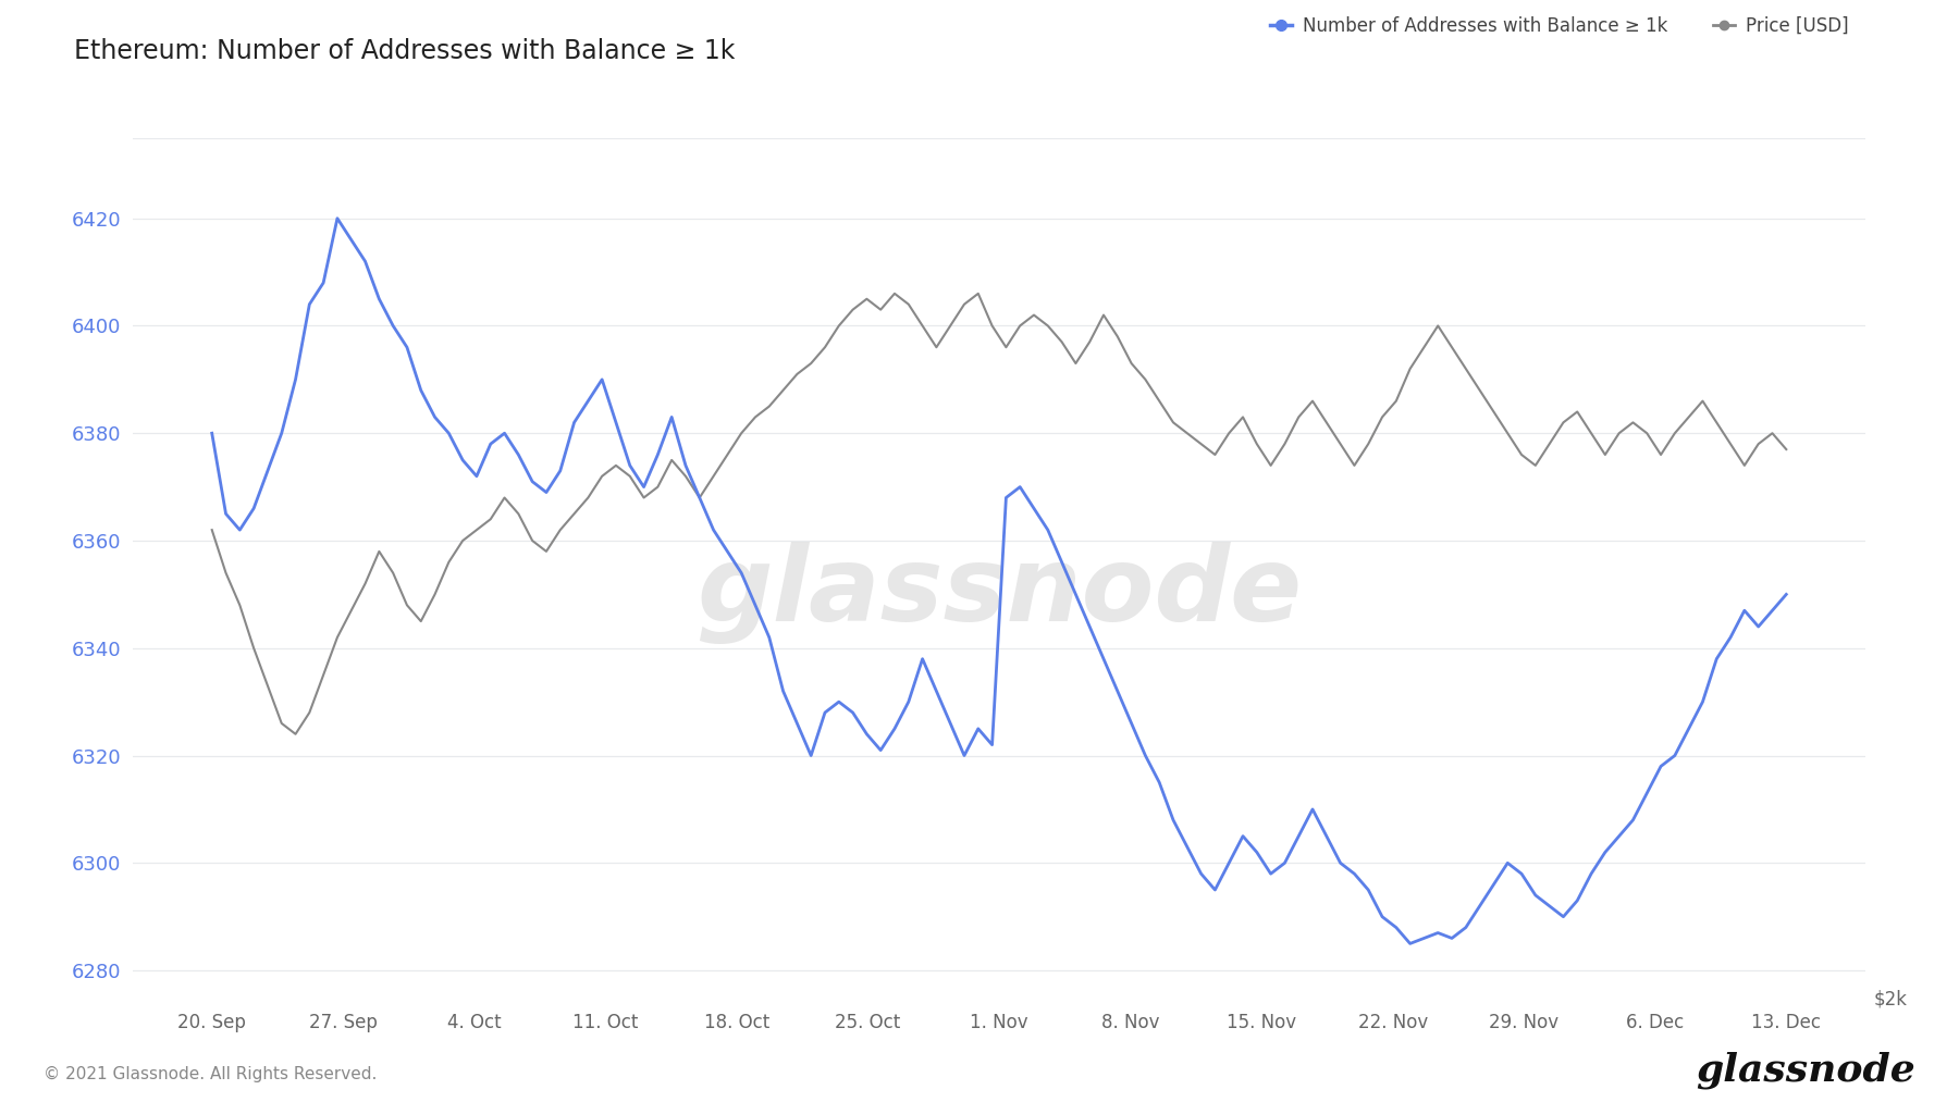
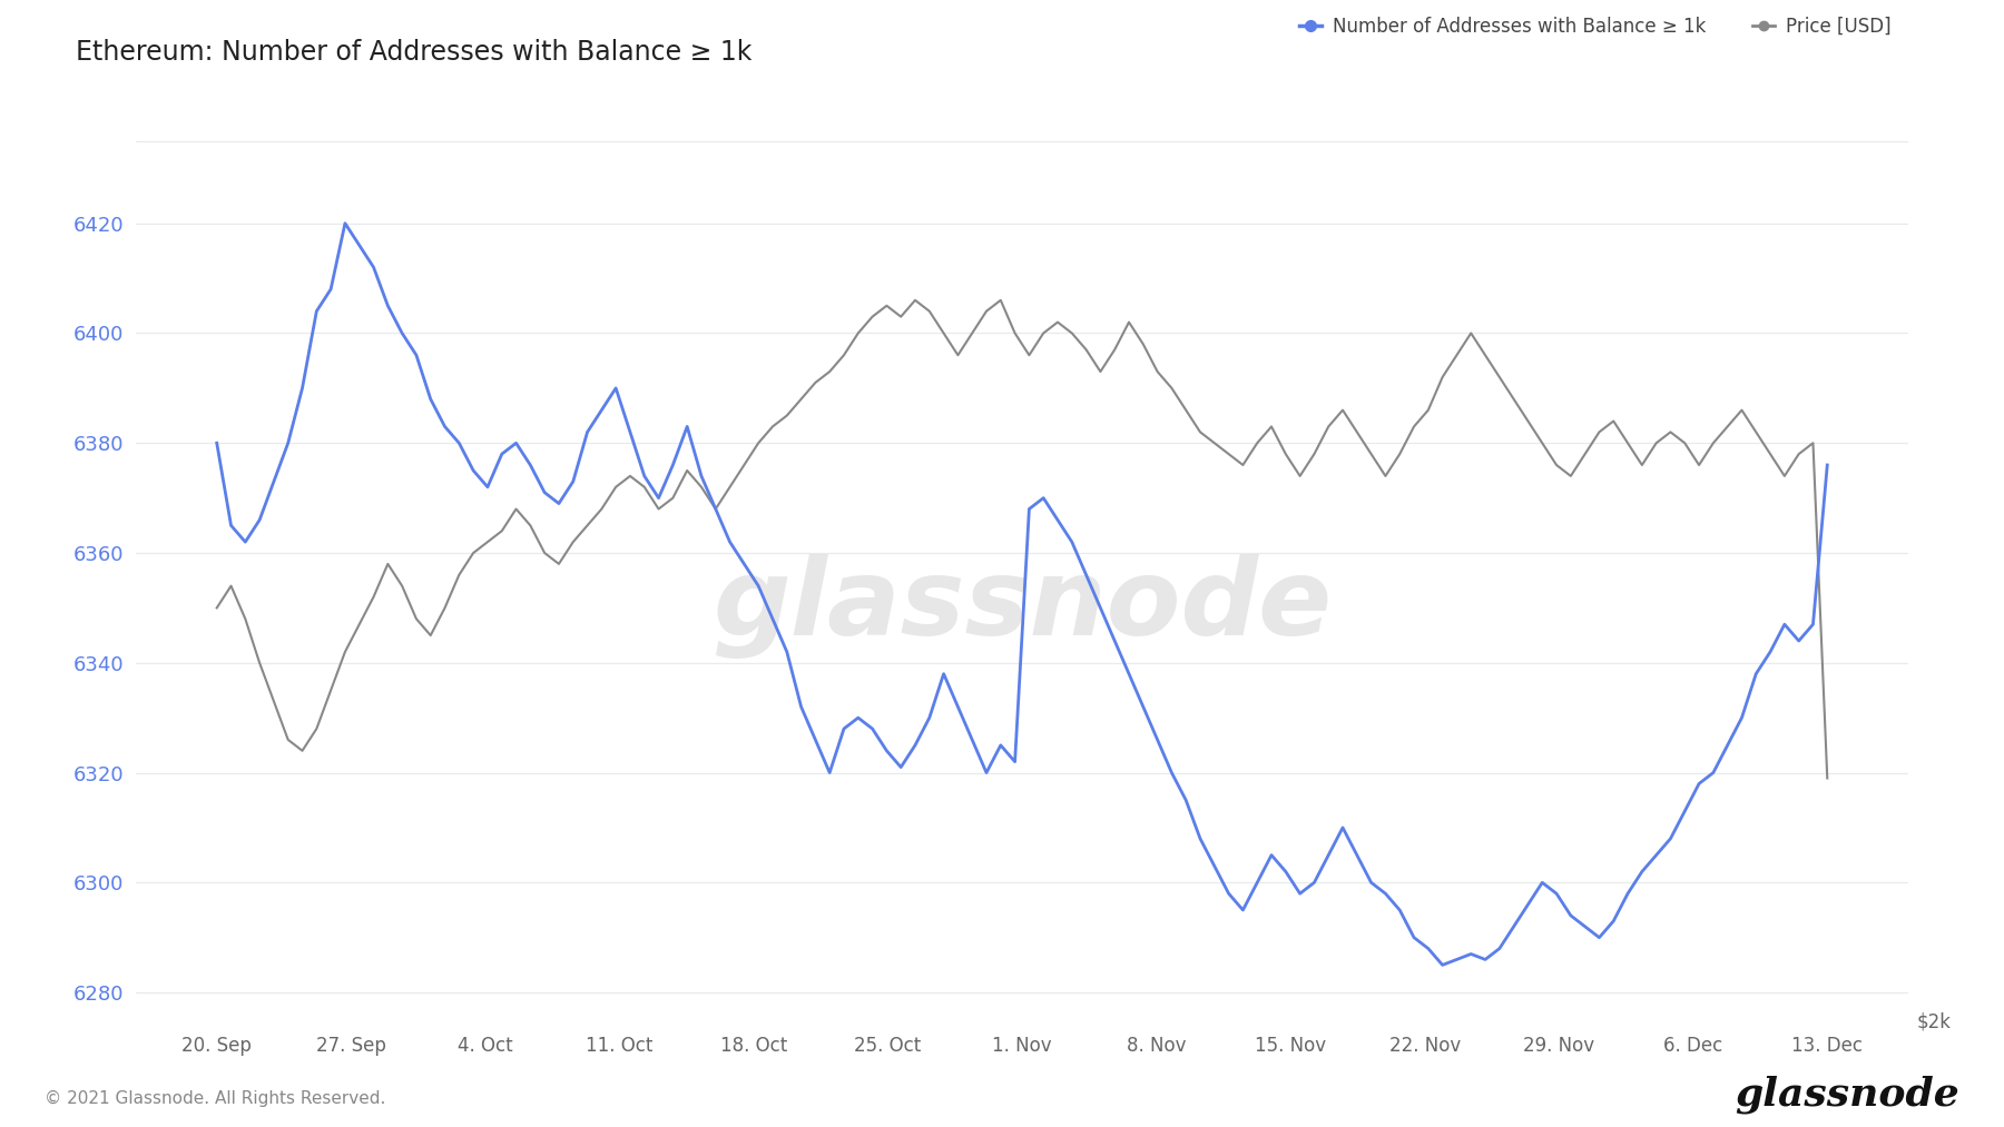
Price [USD]/20. Sep: 6362 -> 6350
Number of Addresses with Balance ≥ 1k/13. Dec: 6350 -> 6376
Price [USD]/13. Dec: 6377 -> 6319
